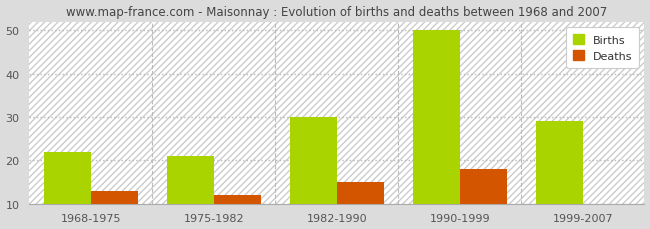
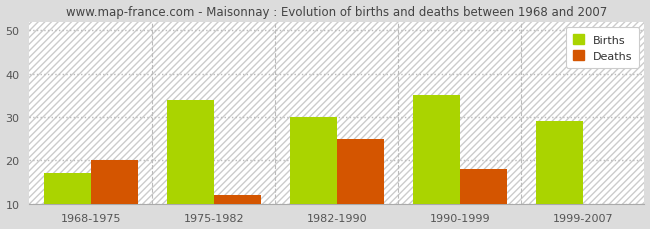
Births/1968-1975: 22 -> 17
Deaths/1968-1975: 13 -> 20
Births/1975-1982: 21 -> 34
Deaths/1982-1990: 15 -> 25
Births/1990-1999: 50 -> 35
